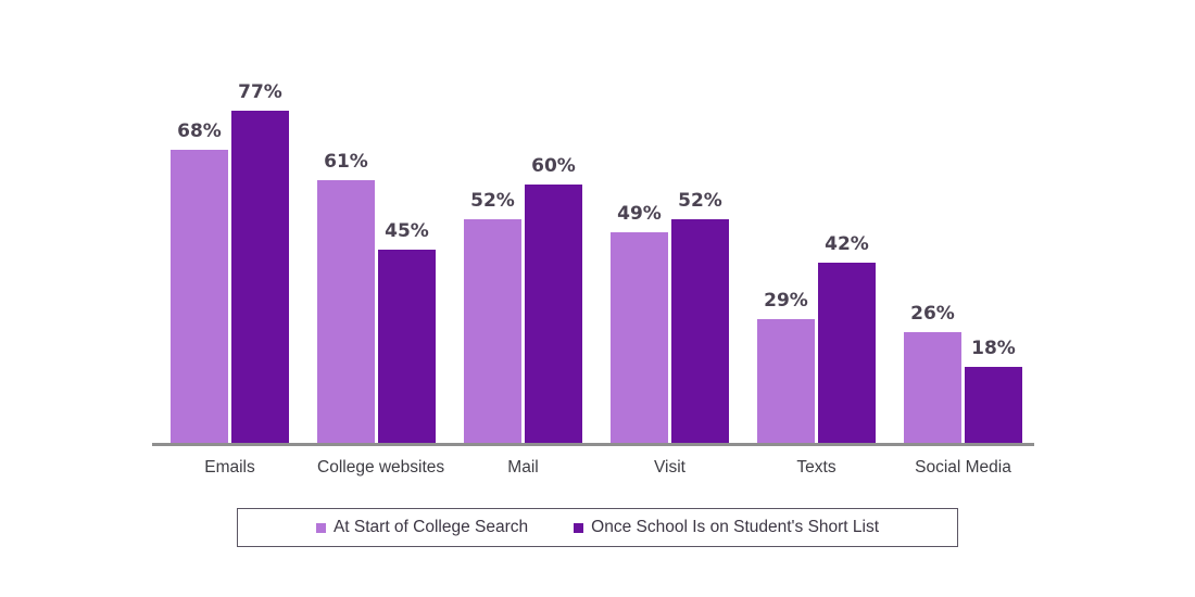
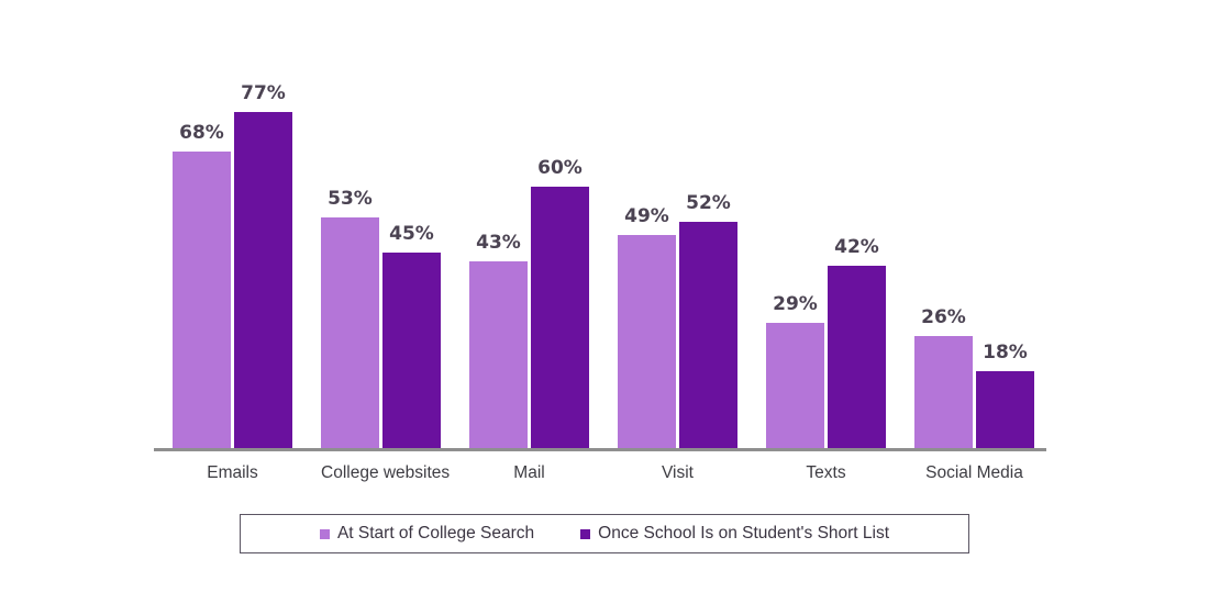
At Start of College Search/College websites: 61% -> 53%
At Start of College Search/Mail: 52% -> 43%
